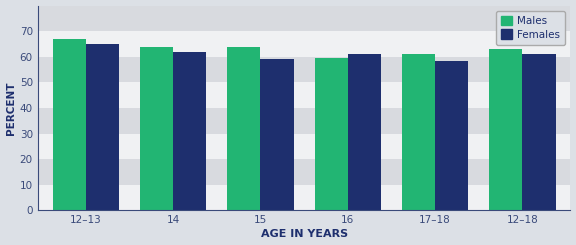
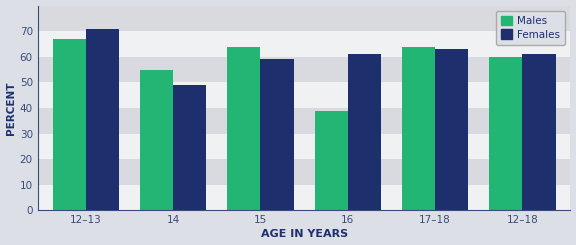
Females/12–13: 65.0 -> 71.0
Males/14: 64.0 -> 55.0
Females/14: 62.0 -> 49.0
Males/16: 59.5 -> 39.0
Males/17–18: 61.0 -> 64.0
Females/17–18: 58.5 -> 63.0
Males/12–18: 63.0 -> 60.0
